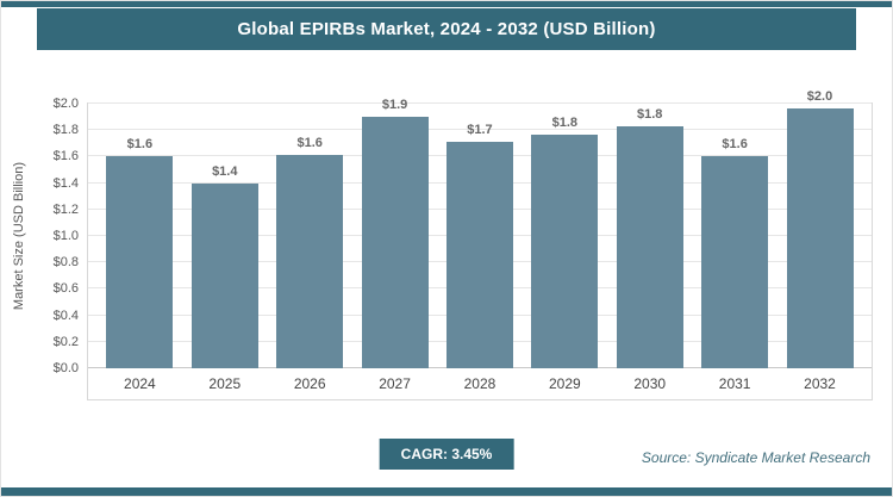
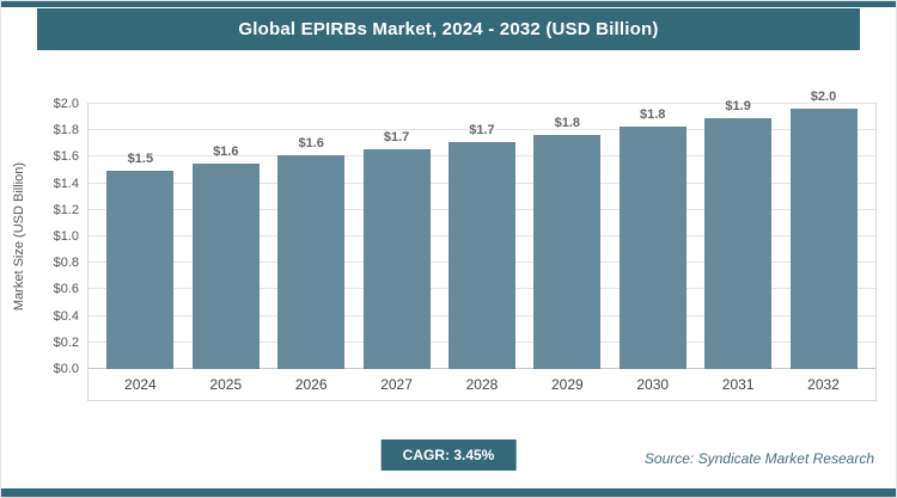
2024: $1.6 -> $1.5
2025: $1.4 -> $1.6
2027: $1.9 -> $1.7
2031: $1.6 -> $1.9
